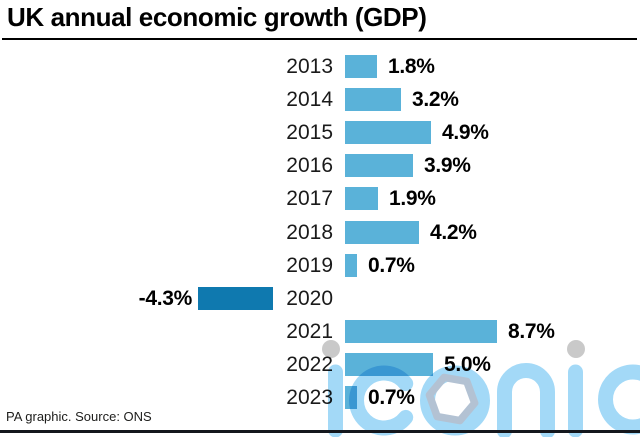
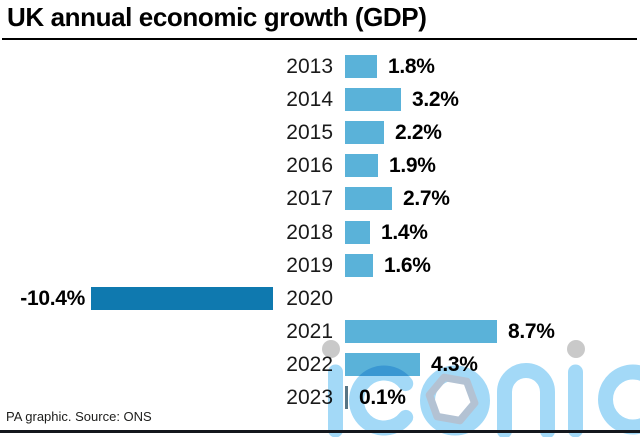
2015: 4.9% -> 2.2%
2016: 3.9% -> 1.9%
2017: 1.9% -> 2.7%
2018: 4.2% -> 1.4%
2019: 0.7% -> 1.6%
2020: -4.3% -> -10.4%
2022: 5.0% -> 4.3%
2023: 0.7% -> 0.1%
